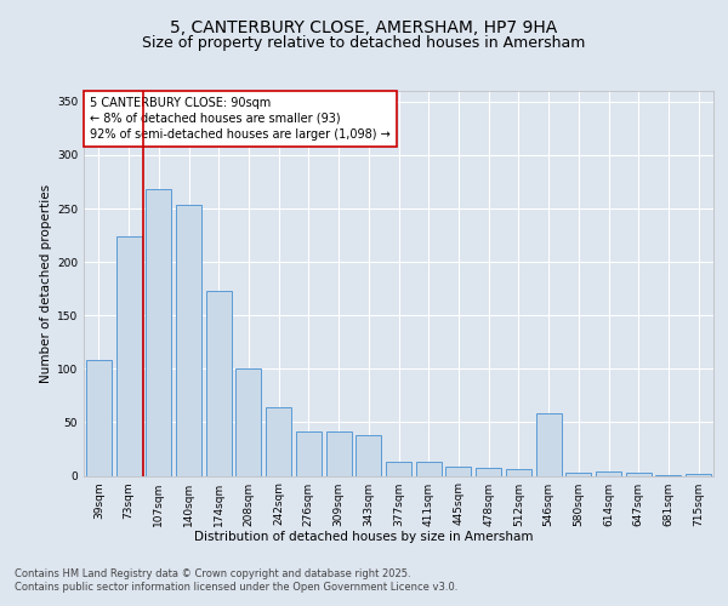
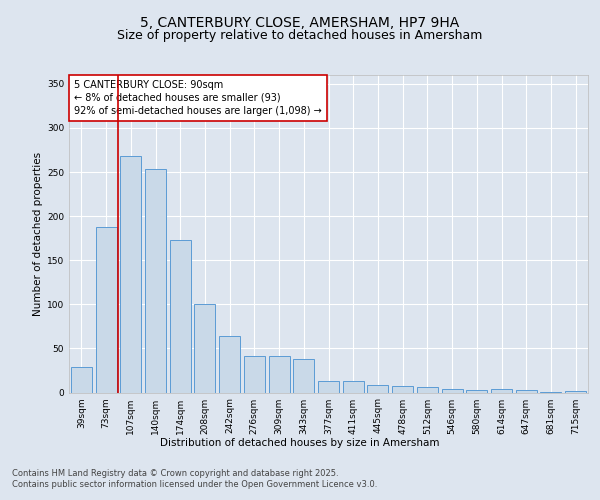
39sqm: 108 -> 29
73sqm: 224 -> 188
546sqm: 58 -> 4
